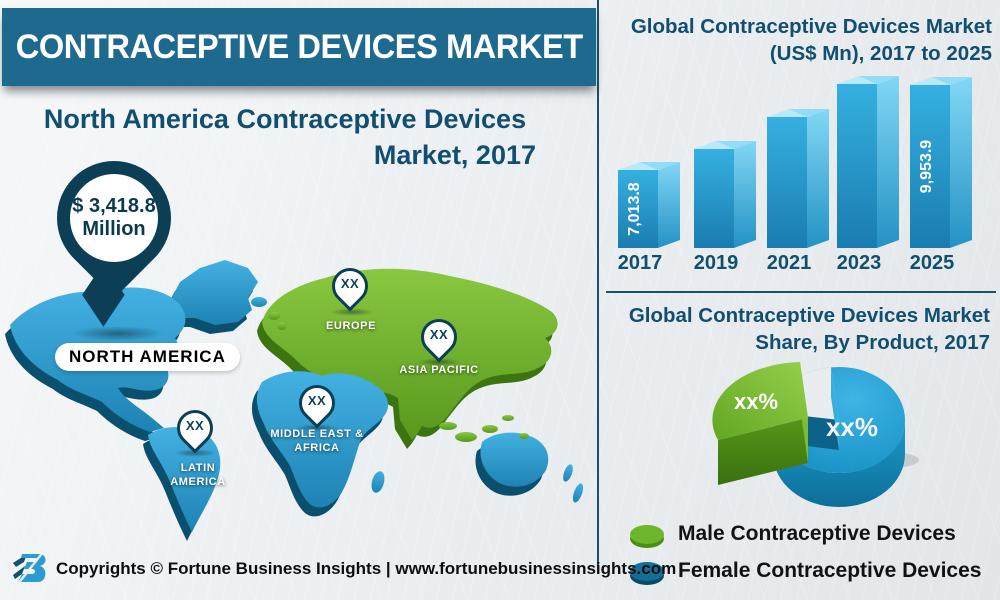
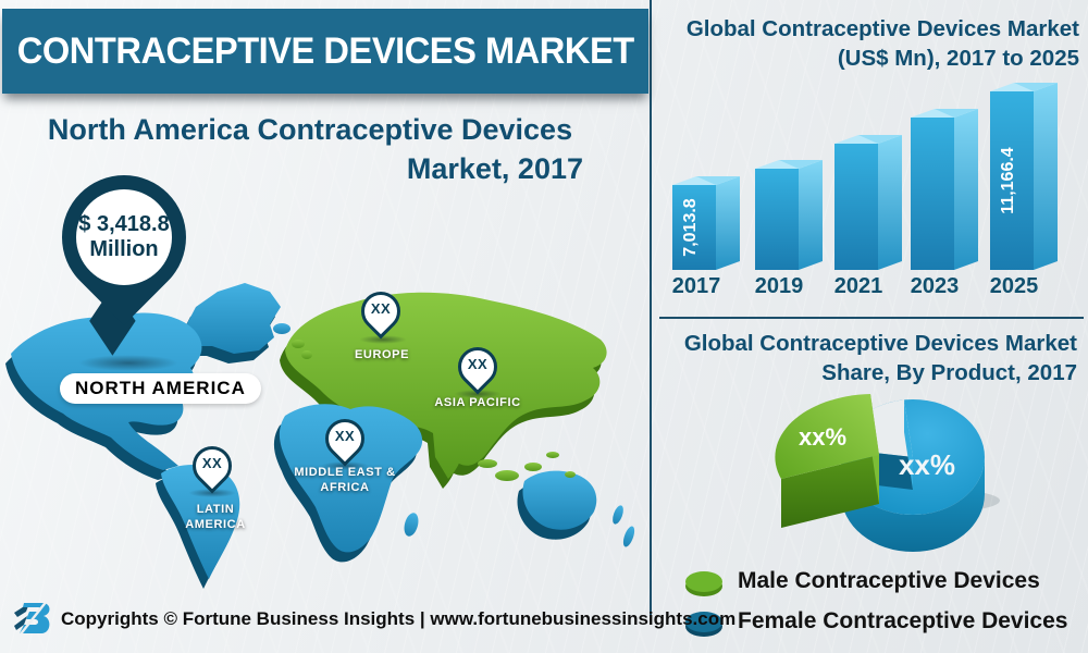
Global Contraceptive Devices Market (US$ Mn), 2017 to 2025/2025: 9,953.9 -> 11,166.4
